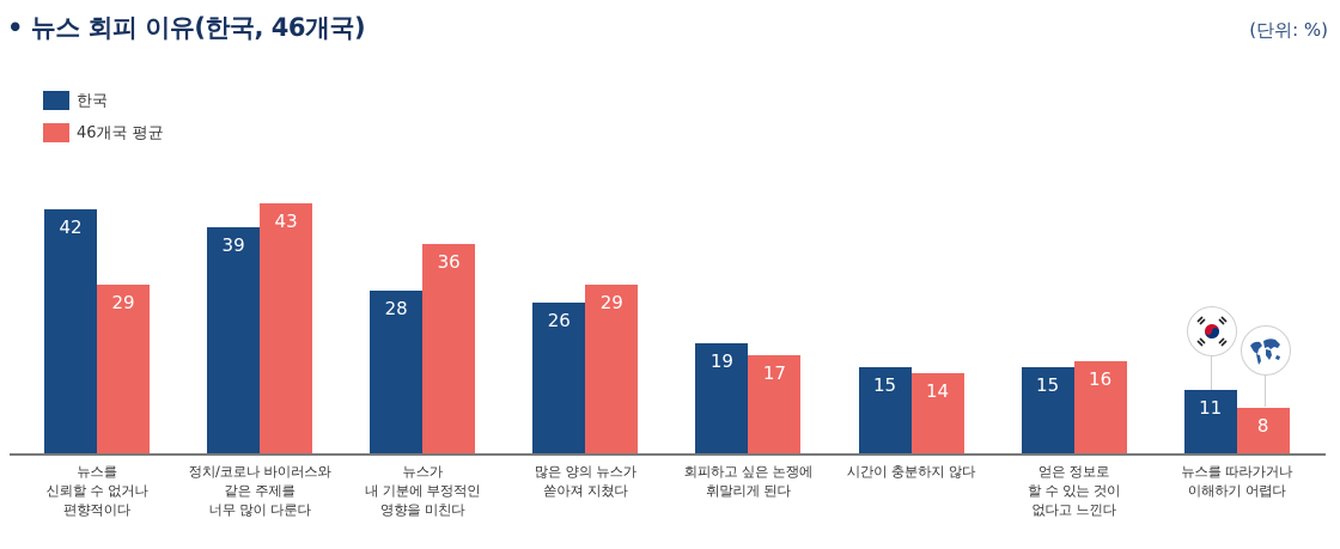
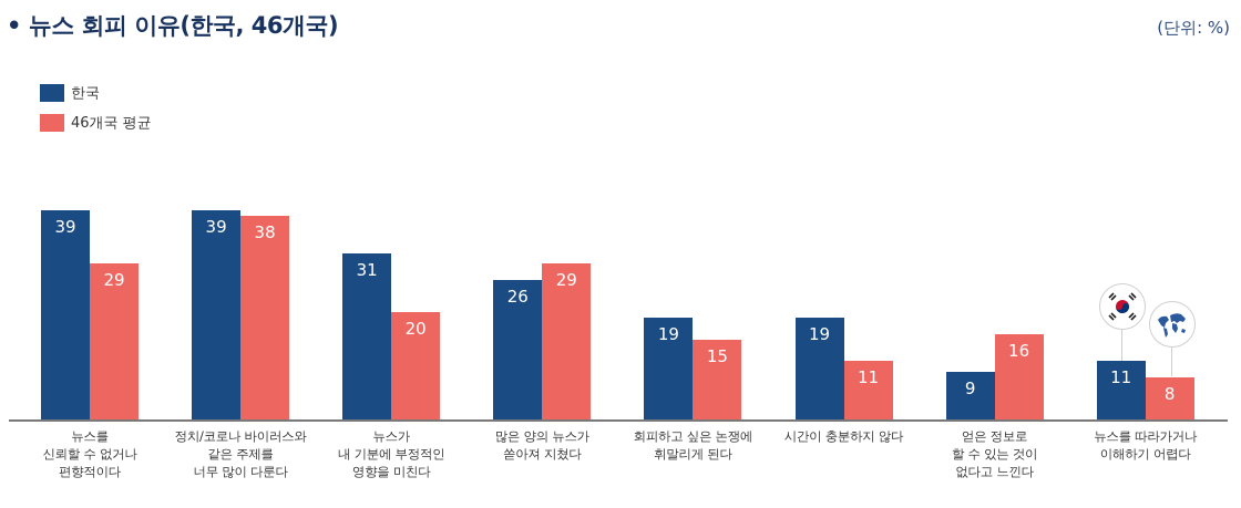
한국/뉴스를 신뢰할 수 없거나 편향적이다: 42 -> 39
46개국 평균/정치/코로나 바이러스와 같은 주제를 너무 많이 다룬다: 43 -> 38
한국/뉴스가 내 기분에 부정적인 영향을 미친다: 28 -> 31
46개국 평균/뉴스가 내 기분에 부정적인 영향을 미친다: 36 -> 20
46개국 평균/회피하고 싶은 논쟁에 휘말리게 된다: 17 -> 15
한국/시간이 충분하지 않다: 15 -> 19
46개국 평균/시간이 충분하지 않다: 14 -> 11
한국/얻은 정보로 할 수 있는 것이 없다고 느낀다: 15 -> 9
